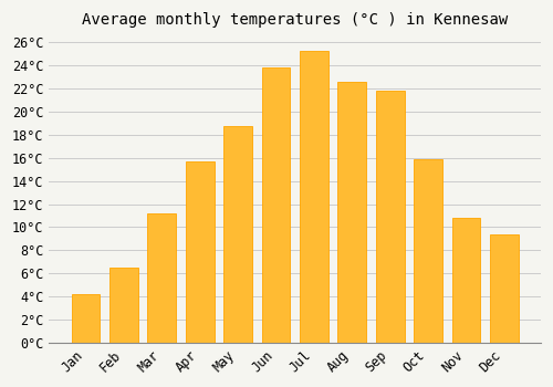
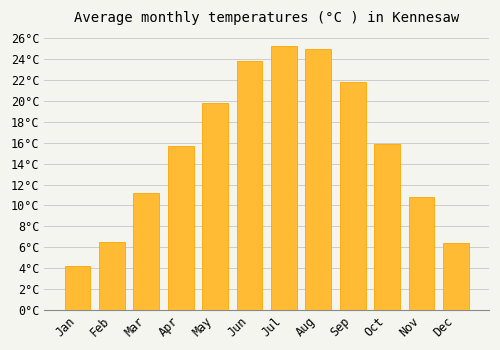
May: 18.8°C -> 19.8°C
Aug: 22.6°C -> 25.0°C
Dec: 9.4°C -> 6.4°C
